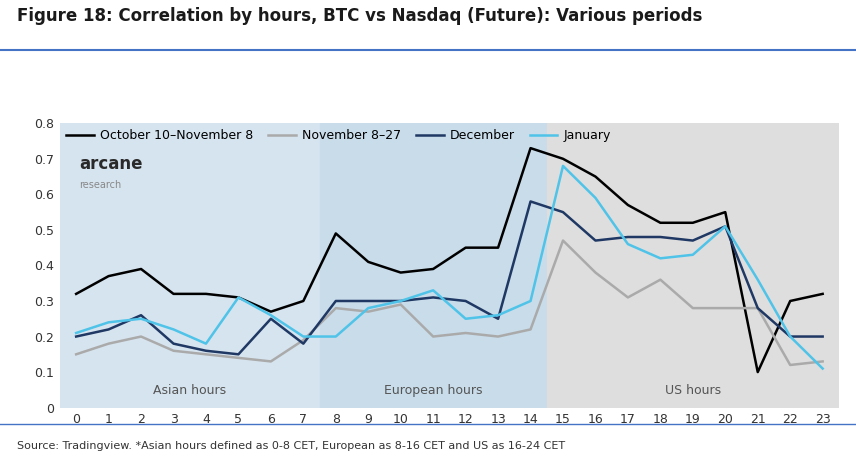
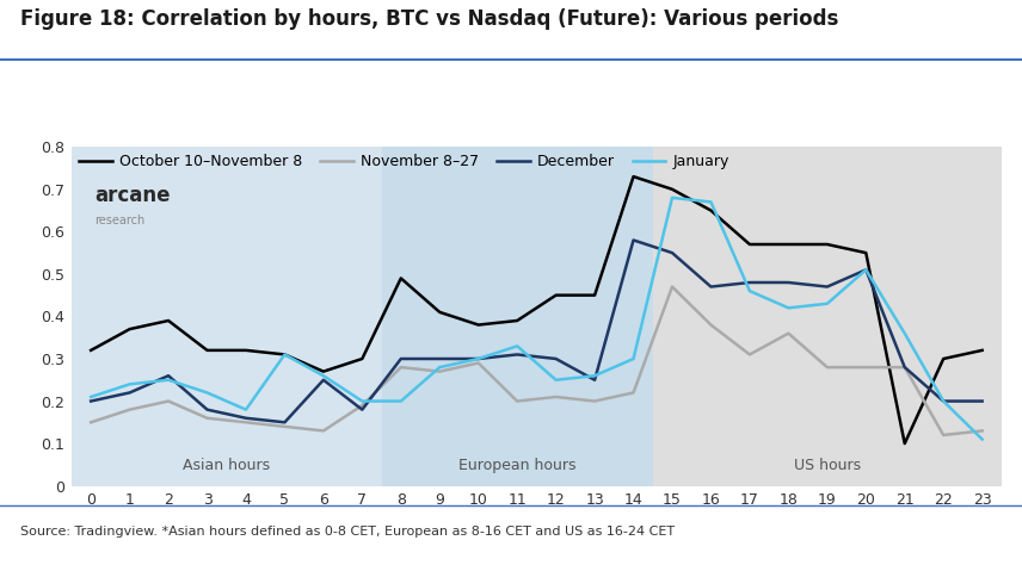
January/16: 0.59 -> 0.67
October 10–November 8/18: 0.52 -> 0.57
October 10–November 8/19: 0.52 -> 0.57
